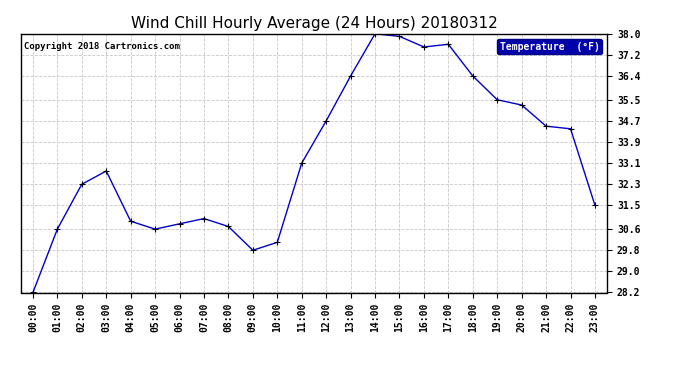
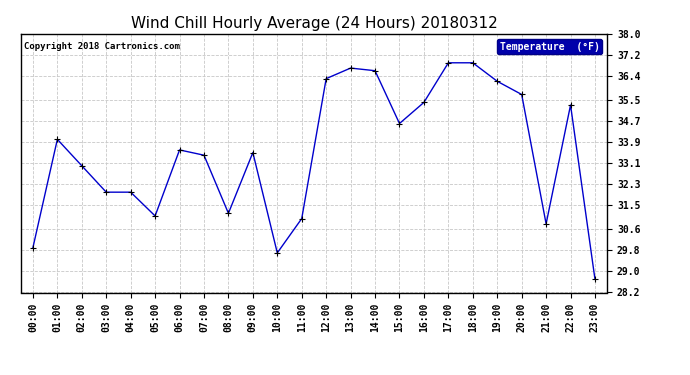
00:00: 28.2 -> 29.9
01:00: 30.6 -> 34.0
02:00: 32.3 -> 33.0
03:00: 32.8 -> 32.0
04:00: 30.9 -> 32.0
05:00: 30.6 -> 31.1
06:00: 30.8 -> 33.6
07:00: 31.0 -> 33.4
08:00: 30.7 -> 31.2
09:00: 29.8 -> 33.5
10:00: 30.1 -> 29.7
11:00: 33.1 -> 31.0
12:00: 34.7 -> 36.3
13:00: 36.4 -> 36.7
14:00: 38.0 -> 36.6
15:00: 37.9 -> 34.6
16:00: 37.5 -> 35.4
17:00: 37.6 -> 36.9
18:00: 36.4 -> 36.9
19:00: 35.5 -> 36.2
20:00: 35.3 -> 35.7
21:00: 34.5 -> 30.8
22:00: 34.4 -> 35.3
23:00: 31.5 -> 28.7
